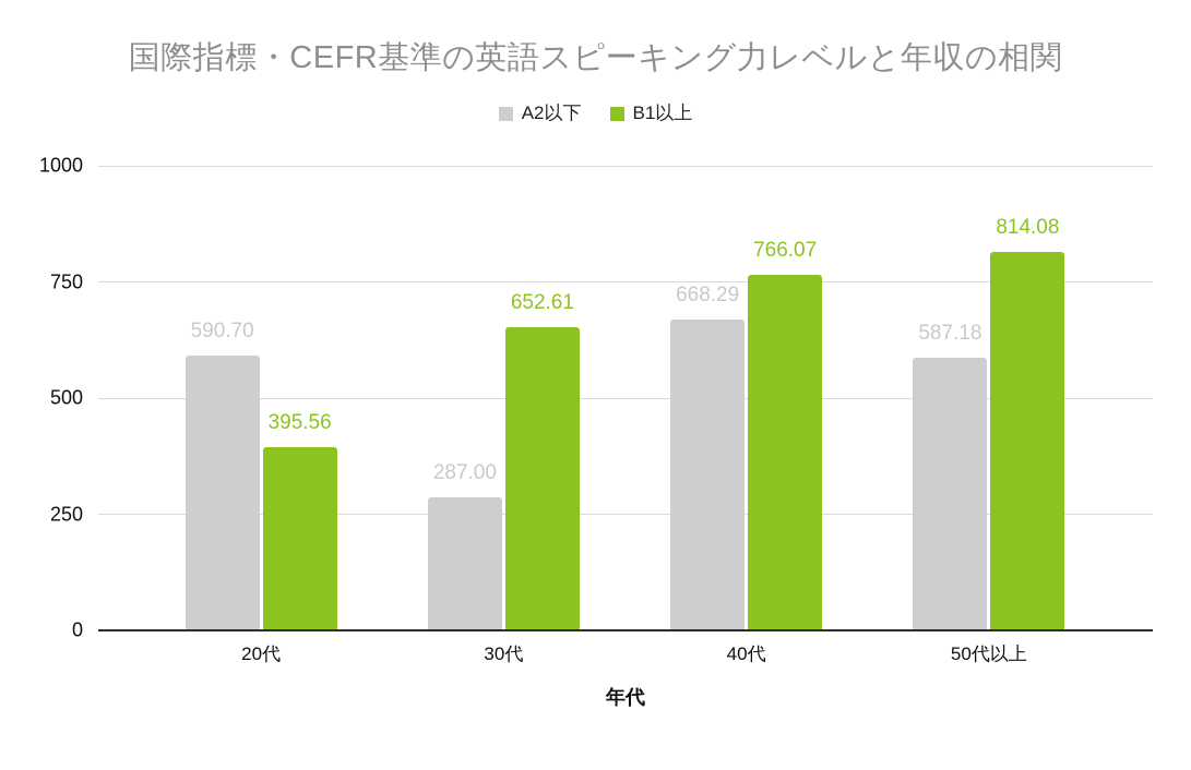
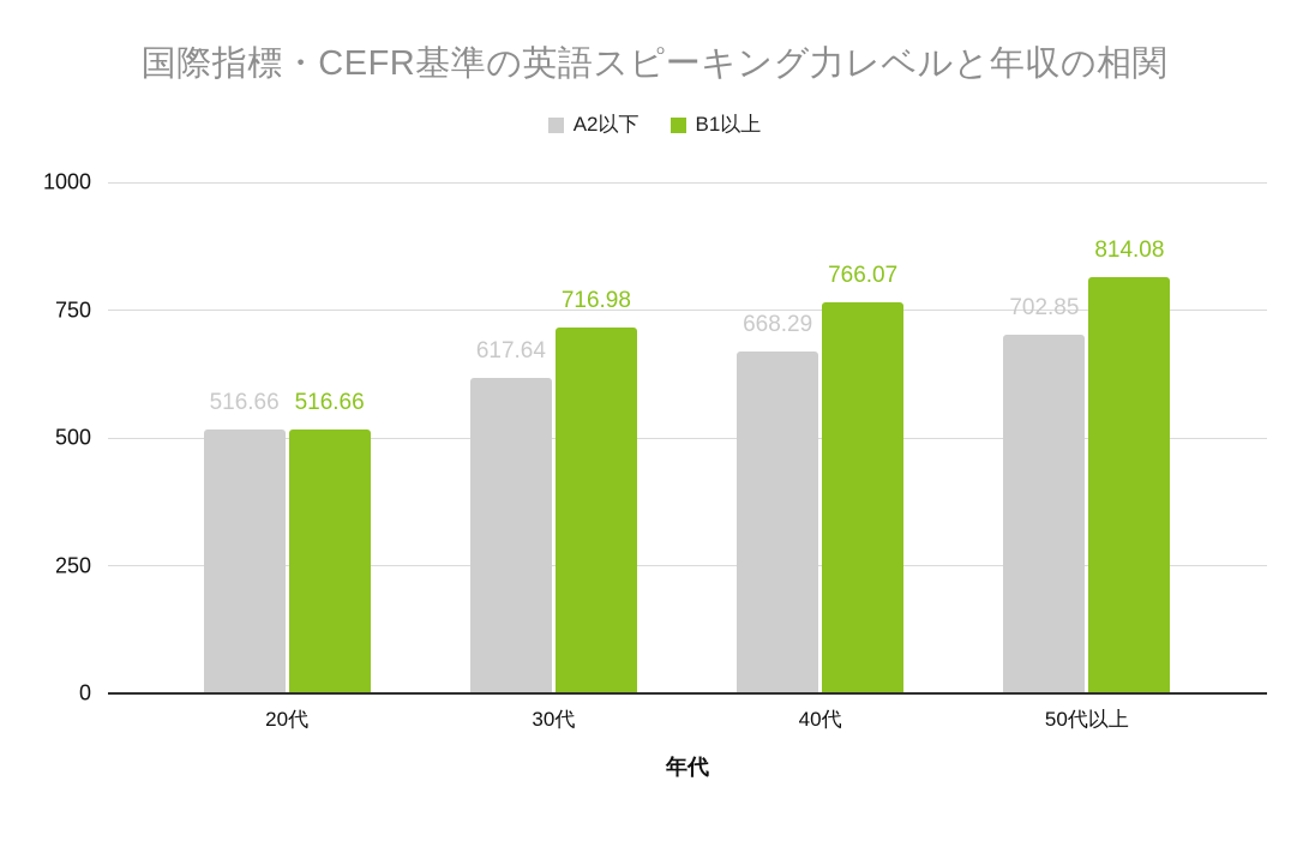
A2以下/20代: 590.70 -> 516.66
B1以上/20代: 395.56 -> 516.66
A2以下/30代: 287.00 -> 617.64
B1以上/30代: 652.61 -> 716.98
A2以下/50代以上: 587.18 -> 702.85
